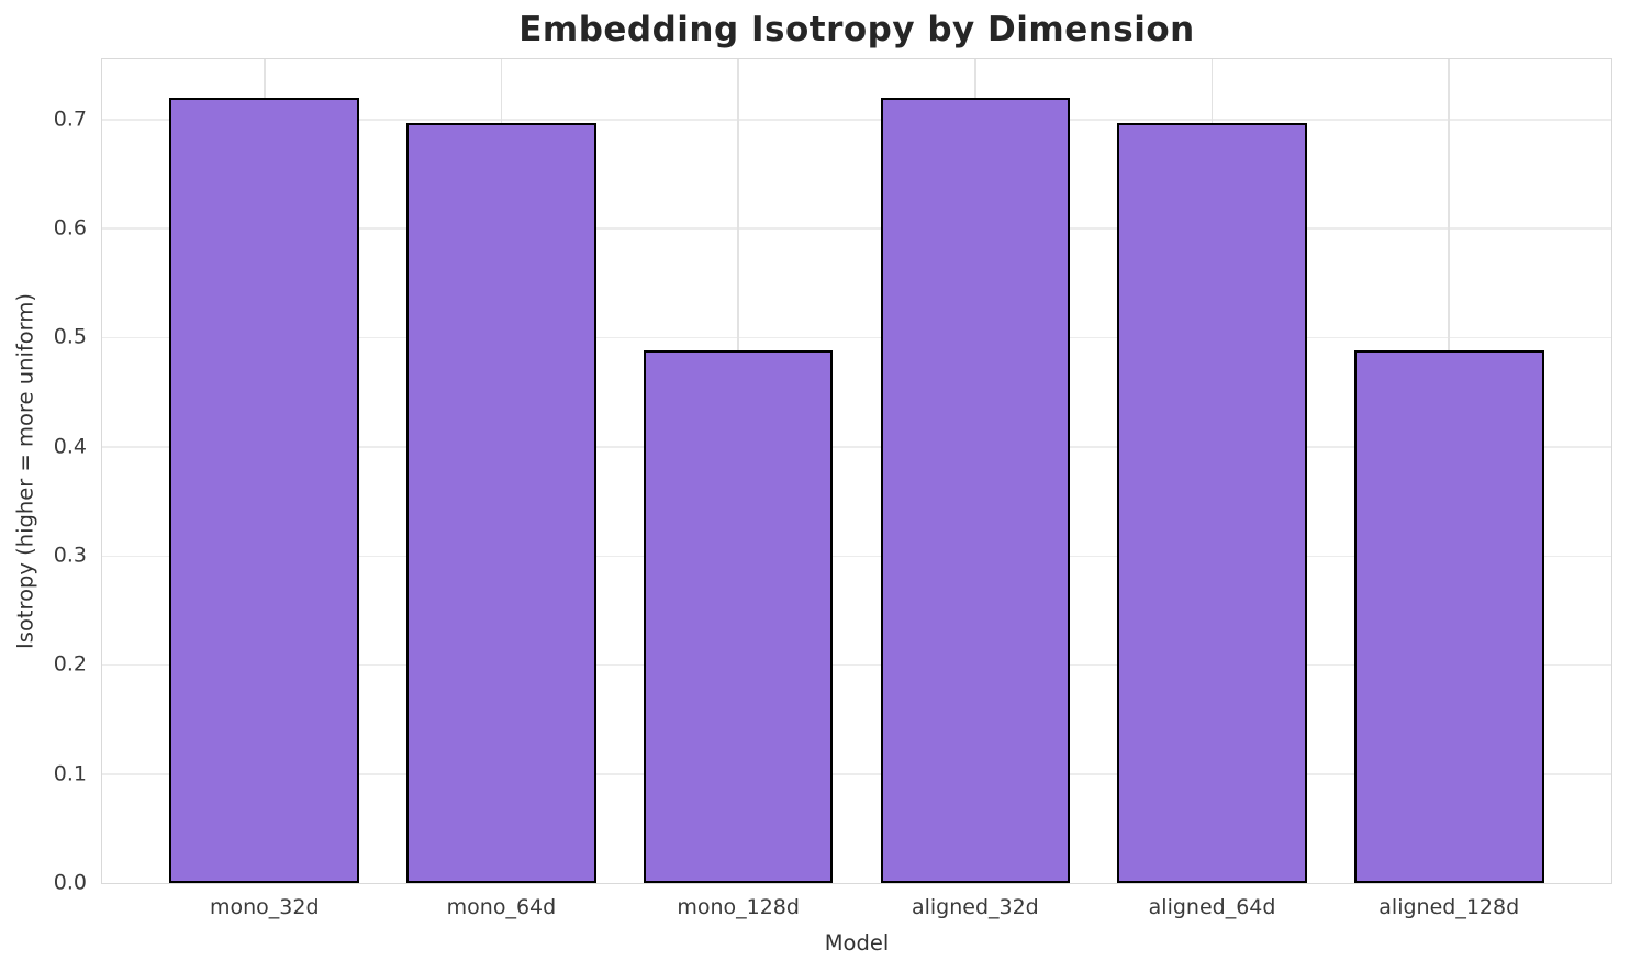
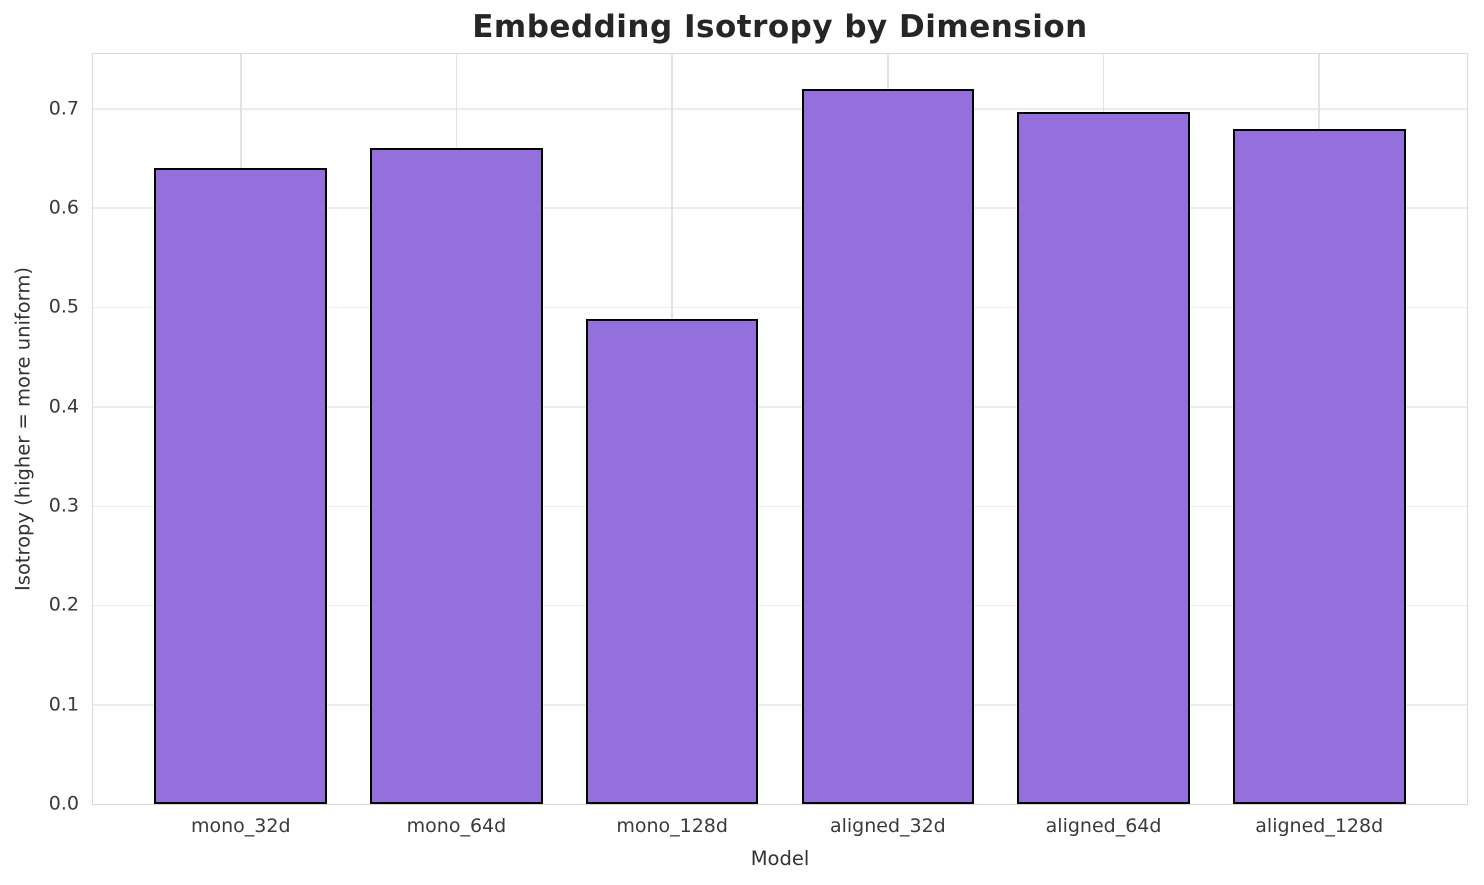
mono_32d: 0.72 -> 0.64
mono_64d: 0.70 -> 0.66
aligned_128d: 0.49 -> 0.68
